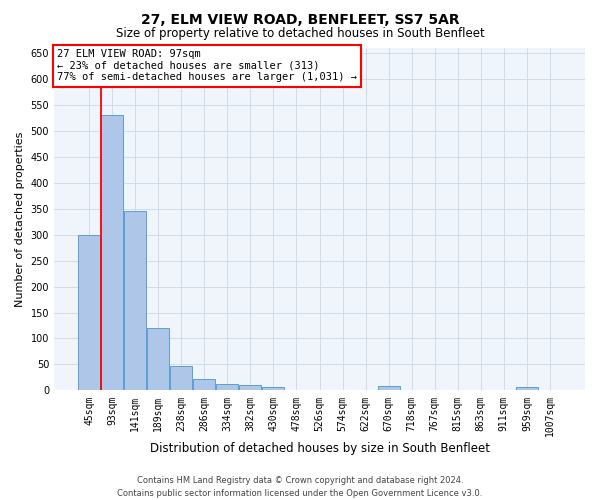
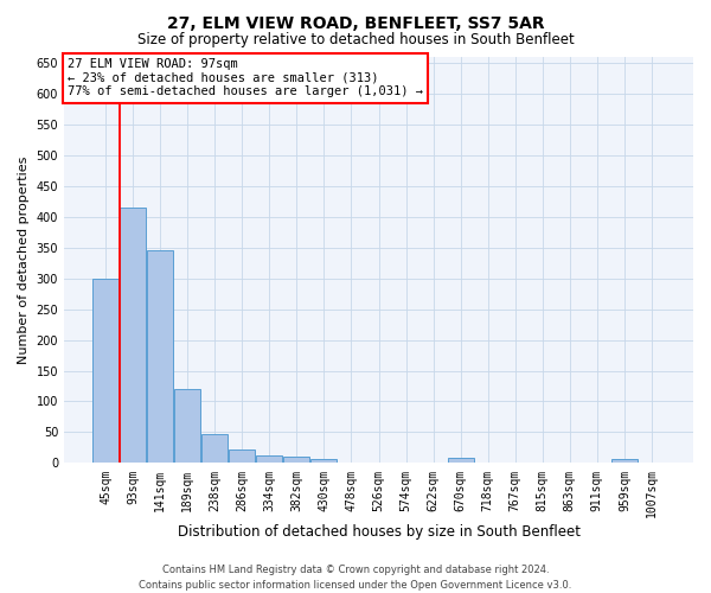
93sqm: 530 -> 414
